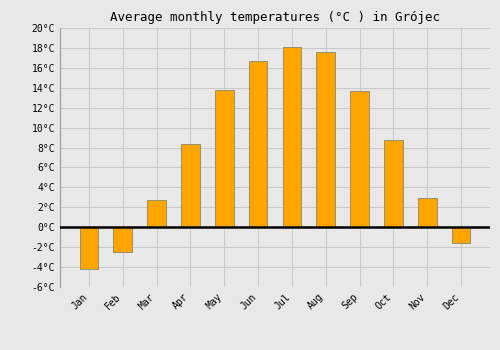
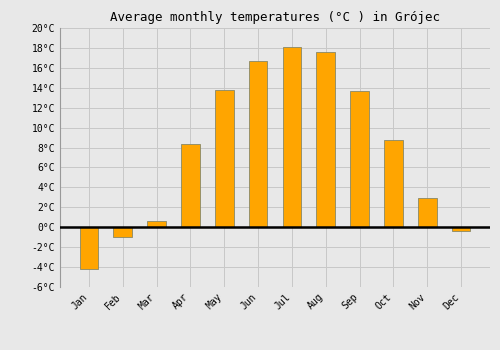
Feb: -2.5°C -> -1.0°C
Mar: 2.7°C -> 0.6°C
Dec: -1.6°C -> -0.4°C
